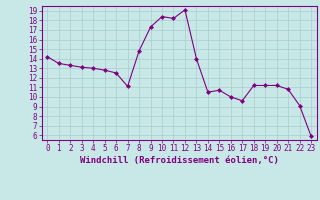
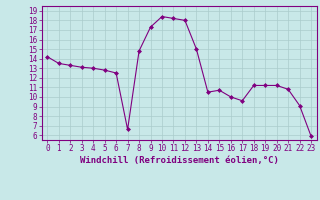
7: 11.1 -> 6.6
12: 19.1 -> 18.0
13: 14.0 -> 15.0
